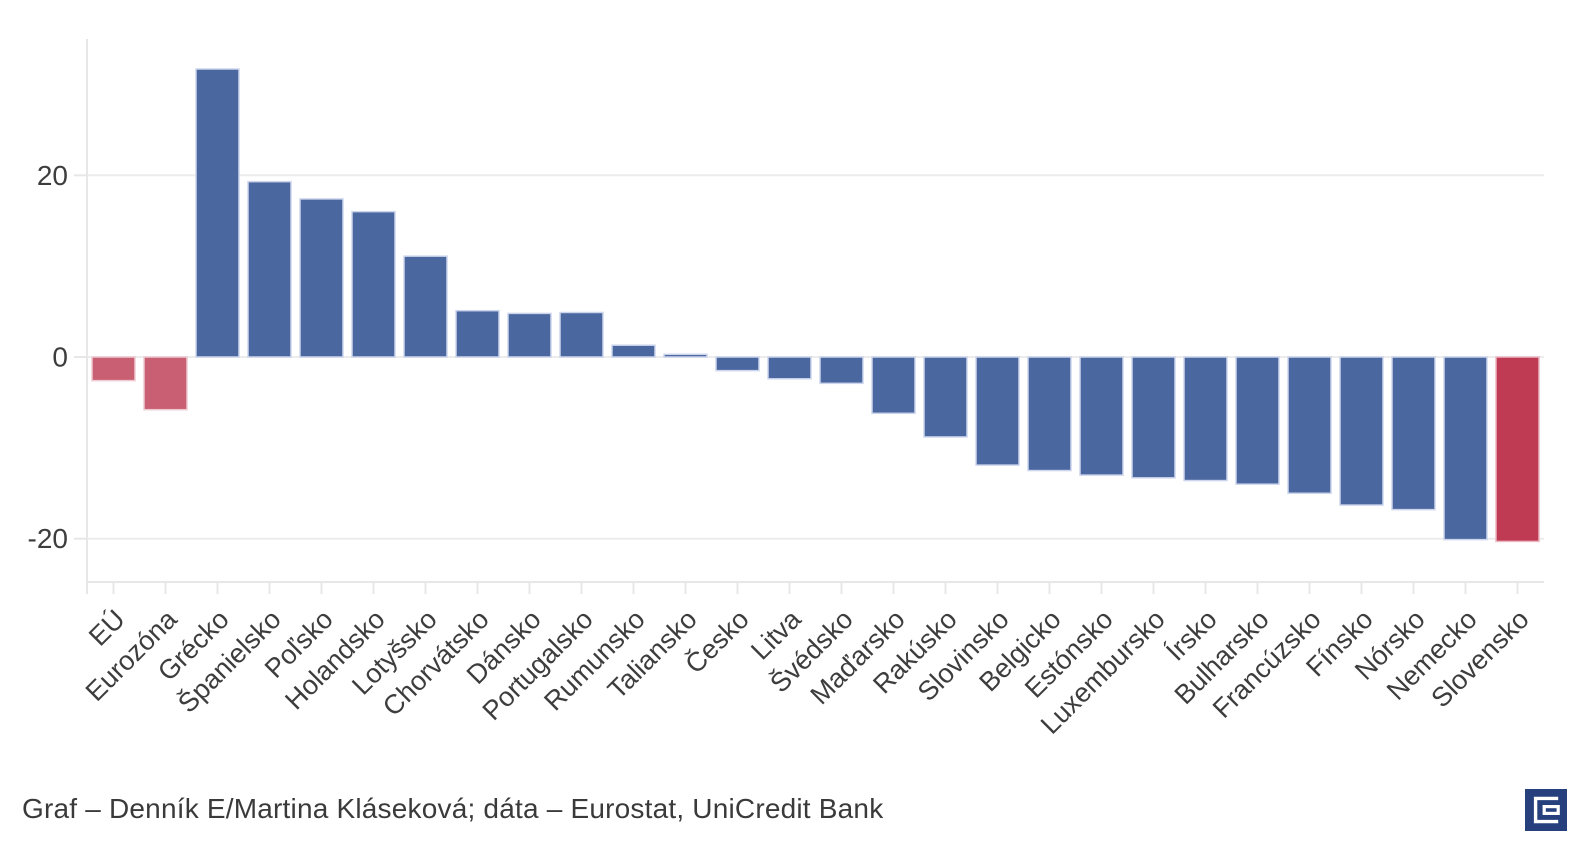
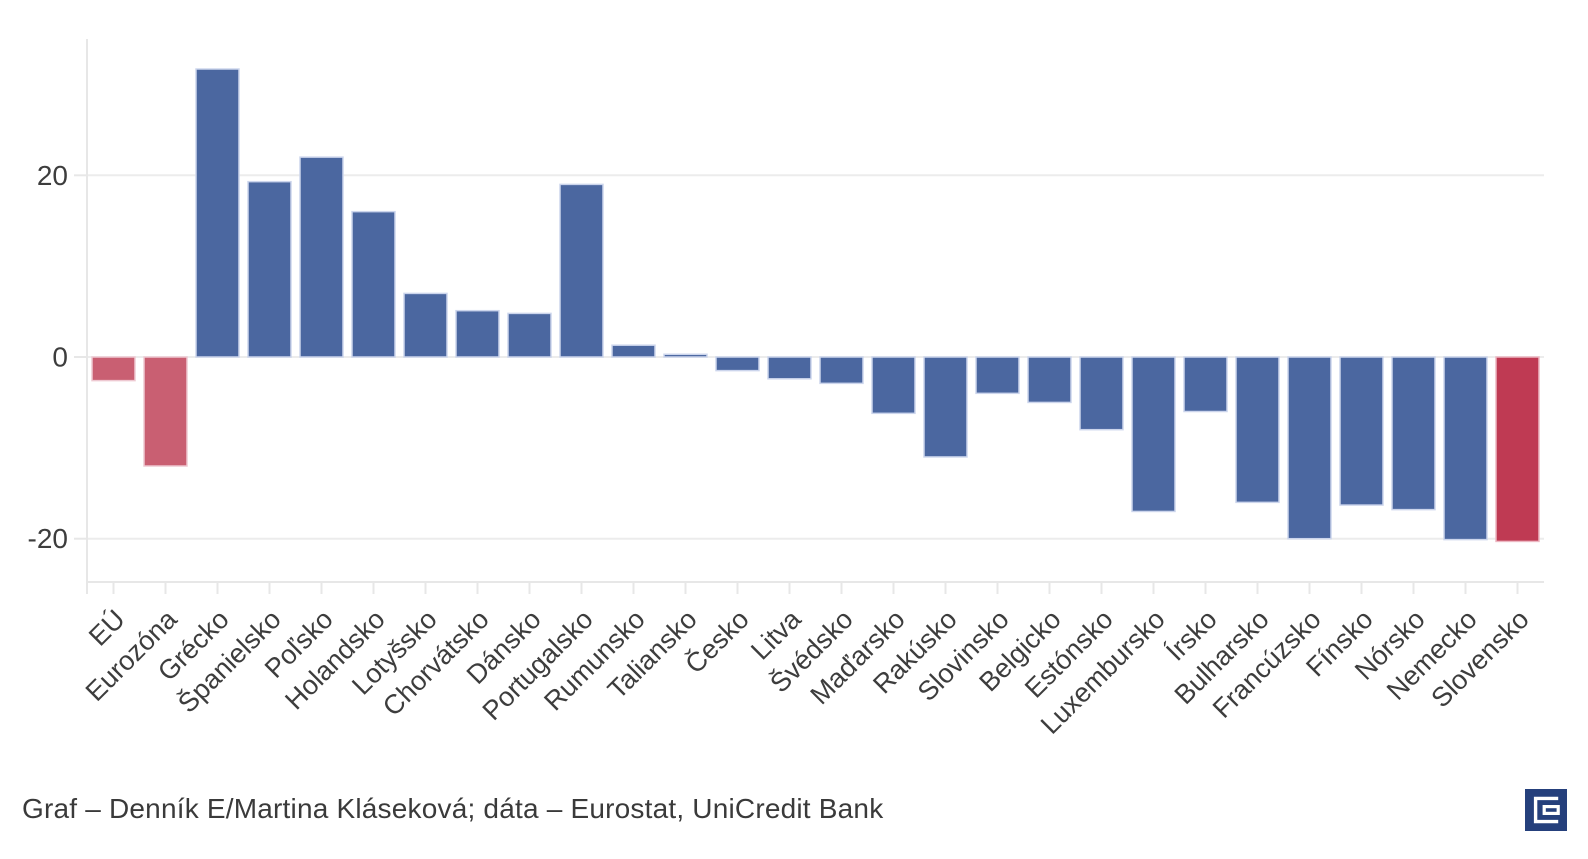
Eurozóna: -6 -> -12
Poľsko: 17 -> 22
Lotyšsko: 11 -> 7
Portugalsko: 5 -> 19
Rakúsko: -9 -> -11
Slovinsko: -12 -> -4
Belgicko: -12 -> -5
Estónsko: -13 -> -8
Luxembursko: -13 -> -17
Írsko: -14 -> -6
Bulharsko: -14 -> -16
Francúzsko: -15 -> -20
